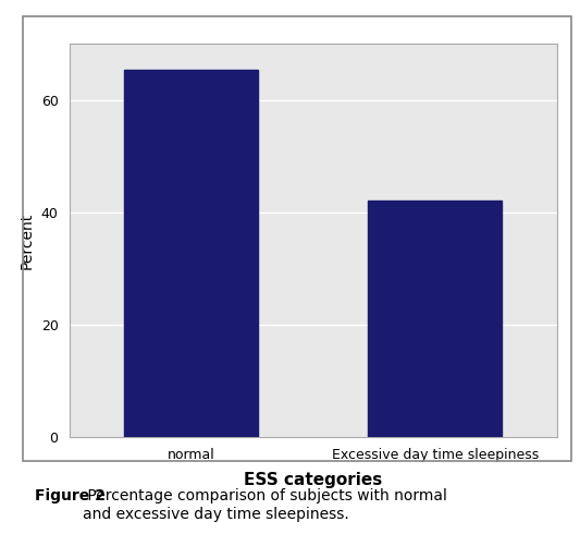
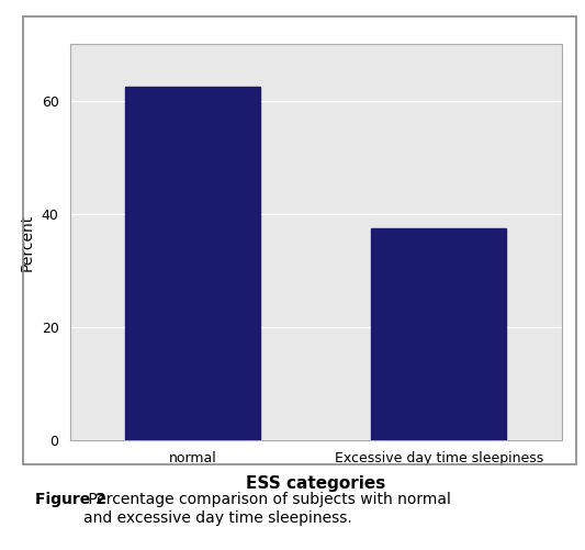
normal: 65.4 -> 62.5
Excessive day time sleepiness: 42.0 -> 37.5
